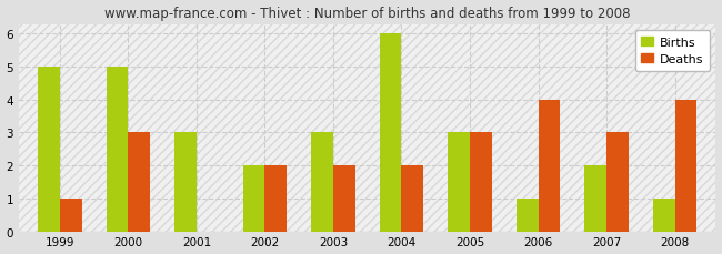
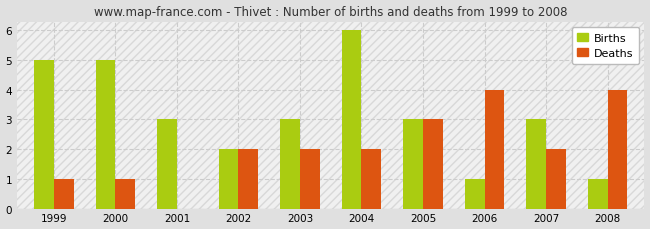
Deaths/2000: 3 -> 1
Births/2007: 2 -> 3
Deaths/2007: 3 -> 2
